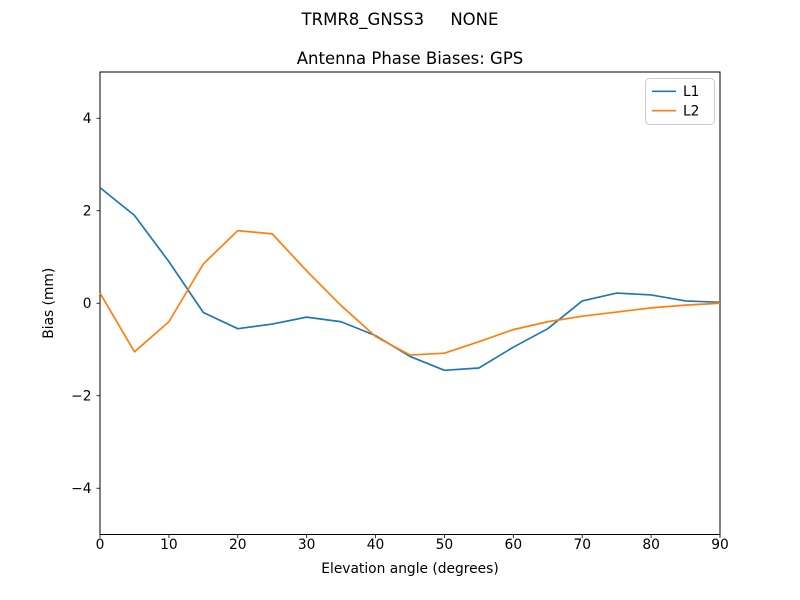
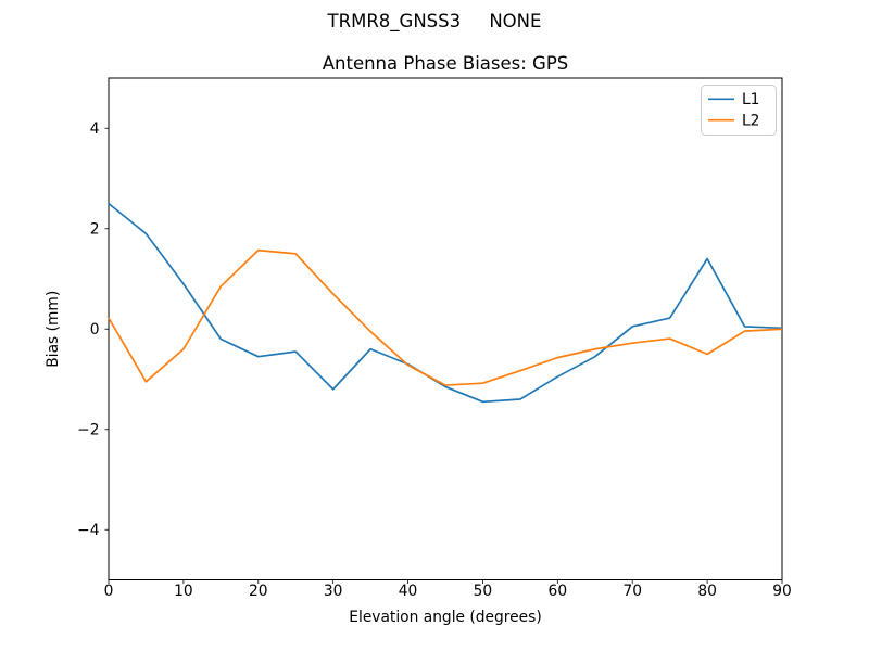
L1/30: -0.3 -> -1.2
L1/80: 0.2 -> 1.4
L2/80: -0.1 -> -0.5
